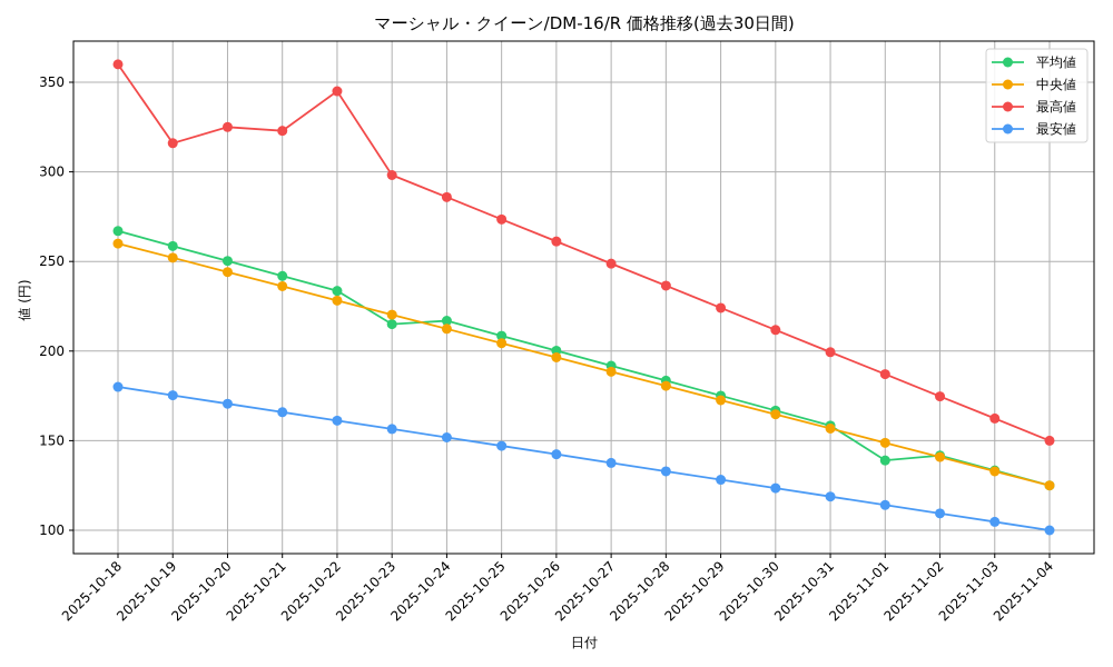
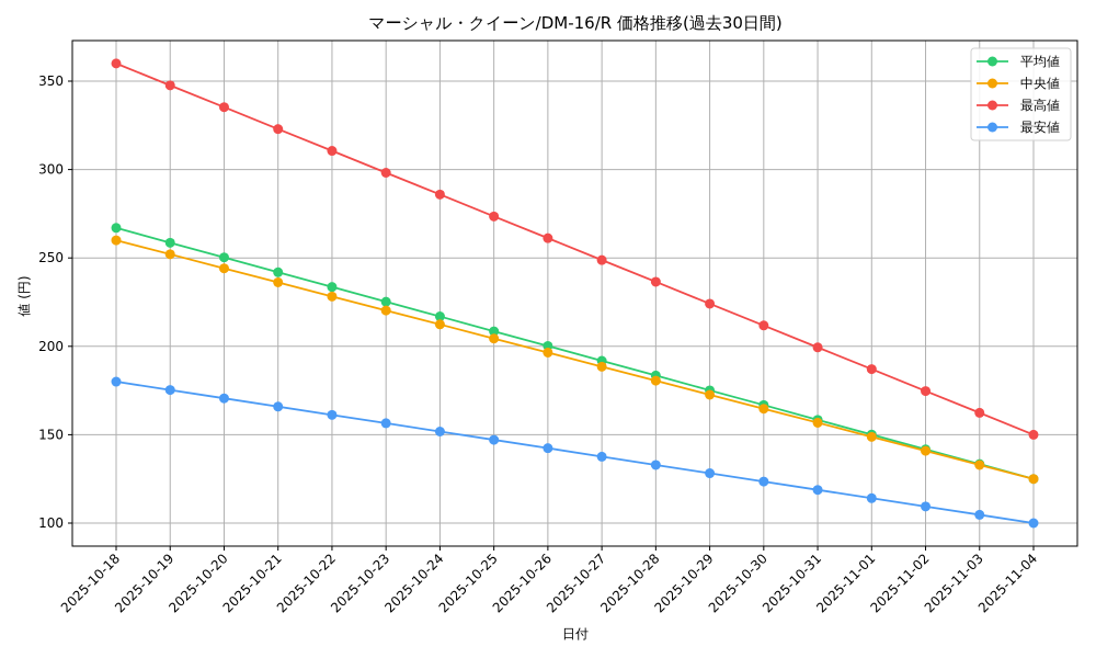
最高値/2025-10-19: 316 -> 348
最高値/2025-10-20: 325 -> 335
最高値/2025-10-22: 345 -> 311
平均値/2025-10-23: 215 -> 225
平均値/2025-11-01: 139 -> 150
